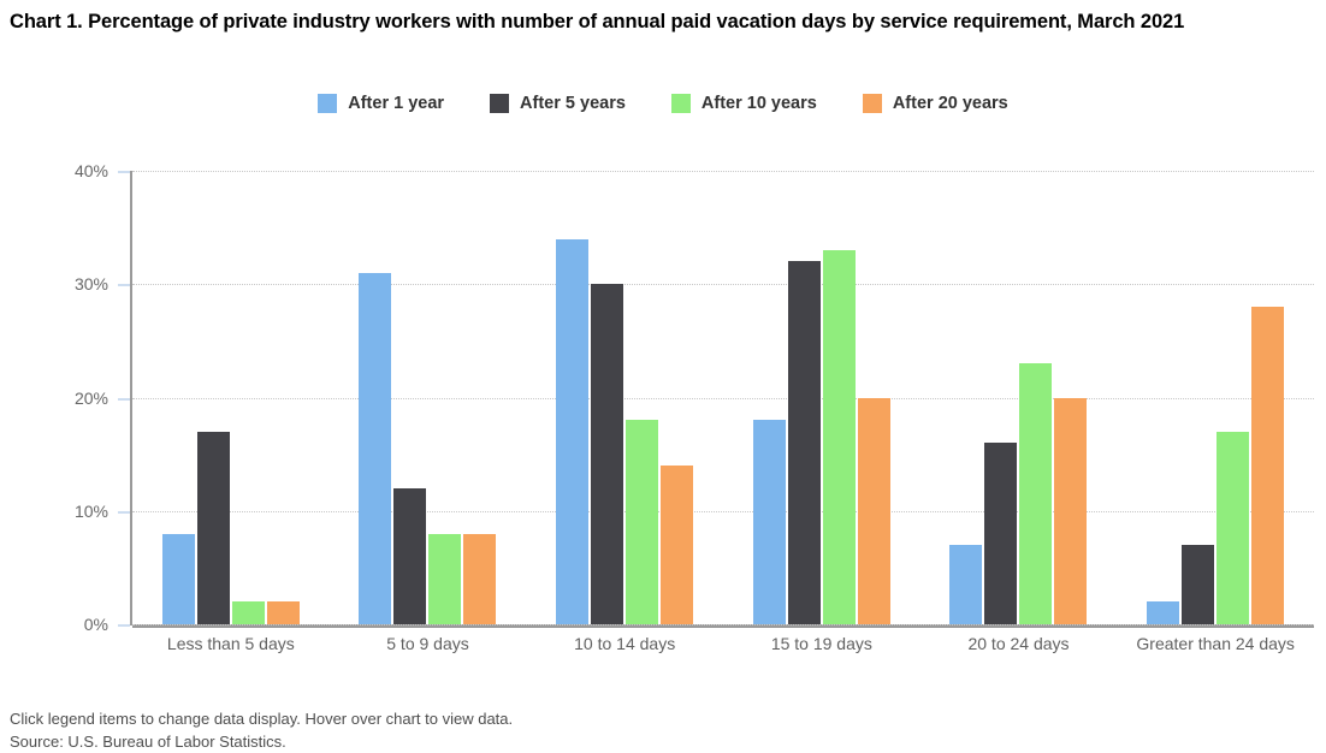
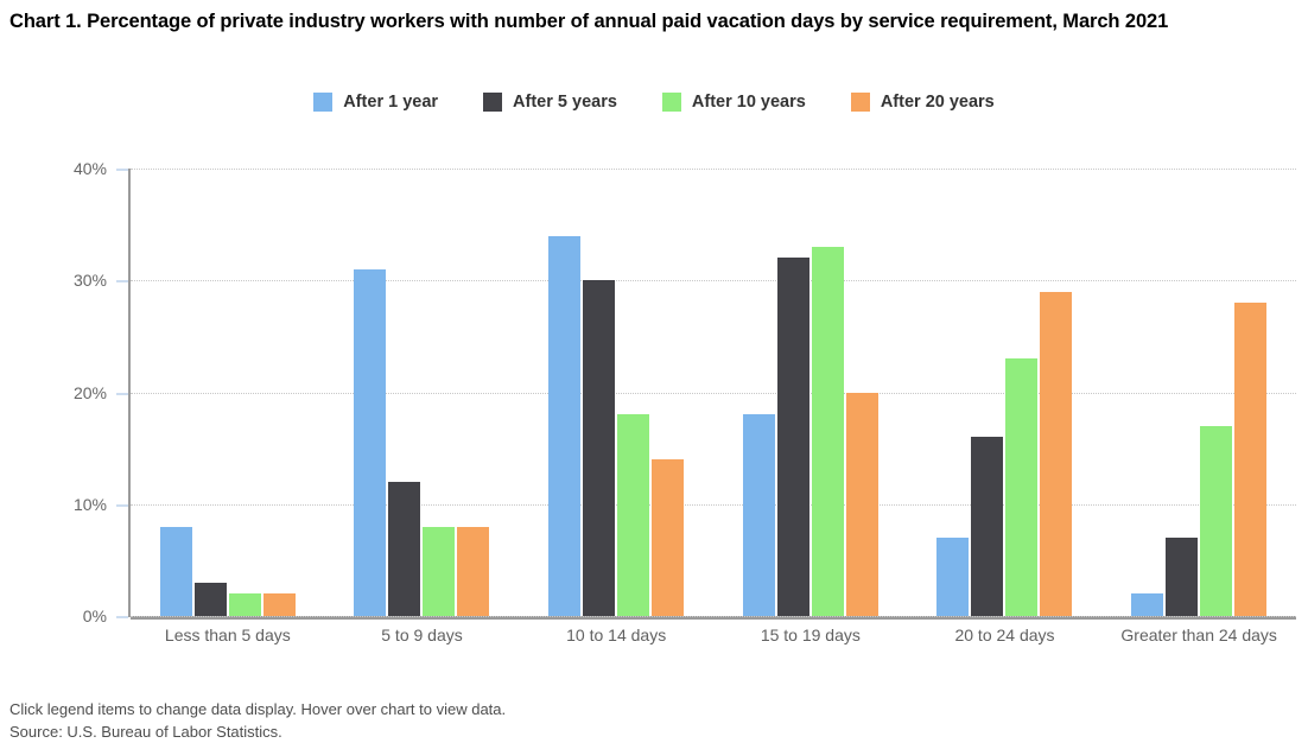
After 5 years/Less than 5 days: 17% -> 3%
After 20 years/20 to 24 days: 20% -> 29%
